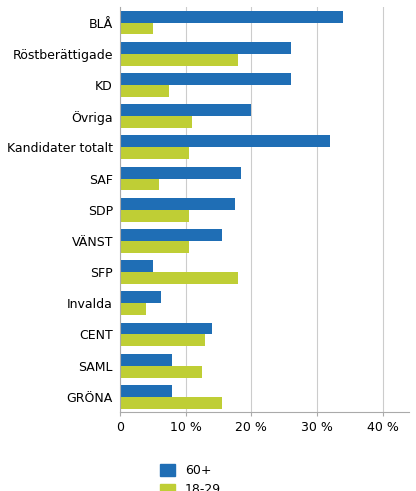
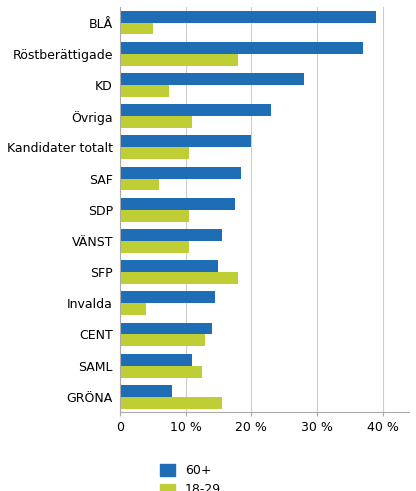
60+/BLÅ: 34.0 % -> 39.0 %
60+/Röstberättigade: 26.0 % -> 37.0 %
60+/KD: 26.0 % -> 28.0 %
60+/Övriga: 20.0 % -> 23.0 %
60+/Kandidater totalt: 32.0 % -> 20.0 %
60+/SFP: 5.0 % -> 15.0 %
60+/Invalda: 6.2 % -> 14.5 %
60+/SAML: 8.0 % -> 11.0 %
